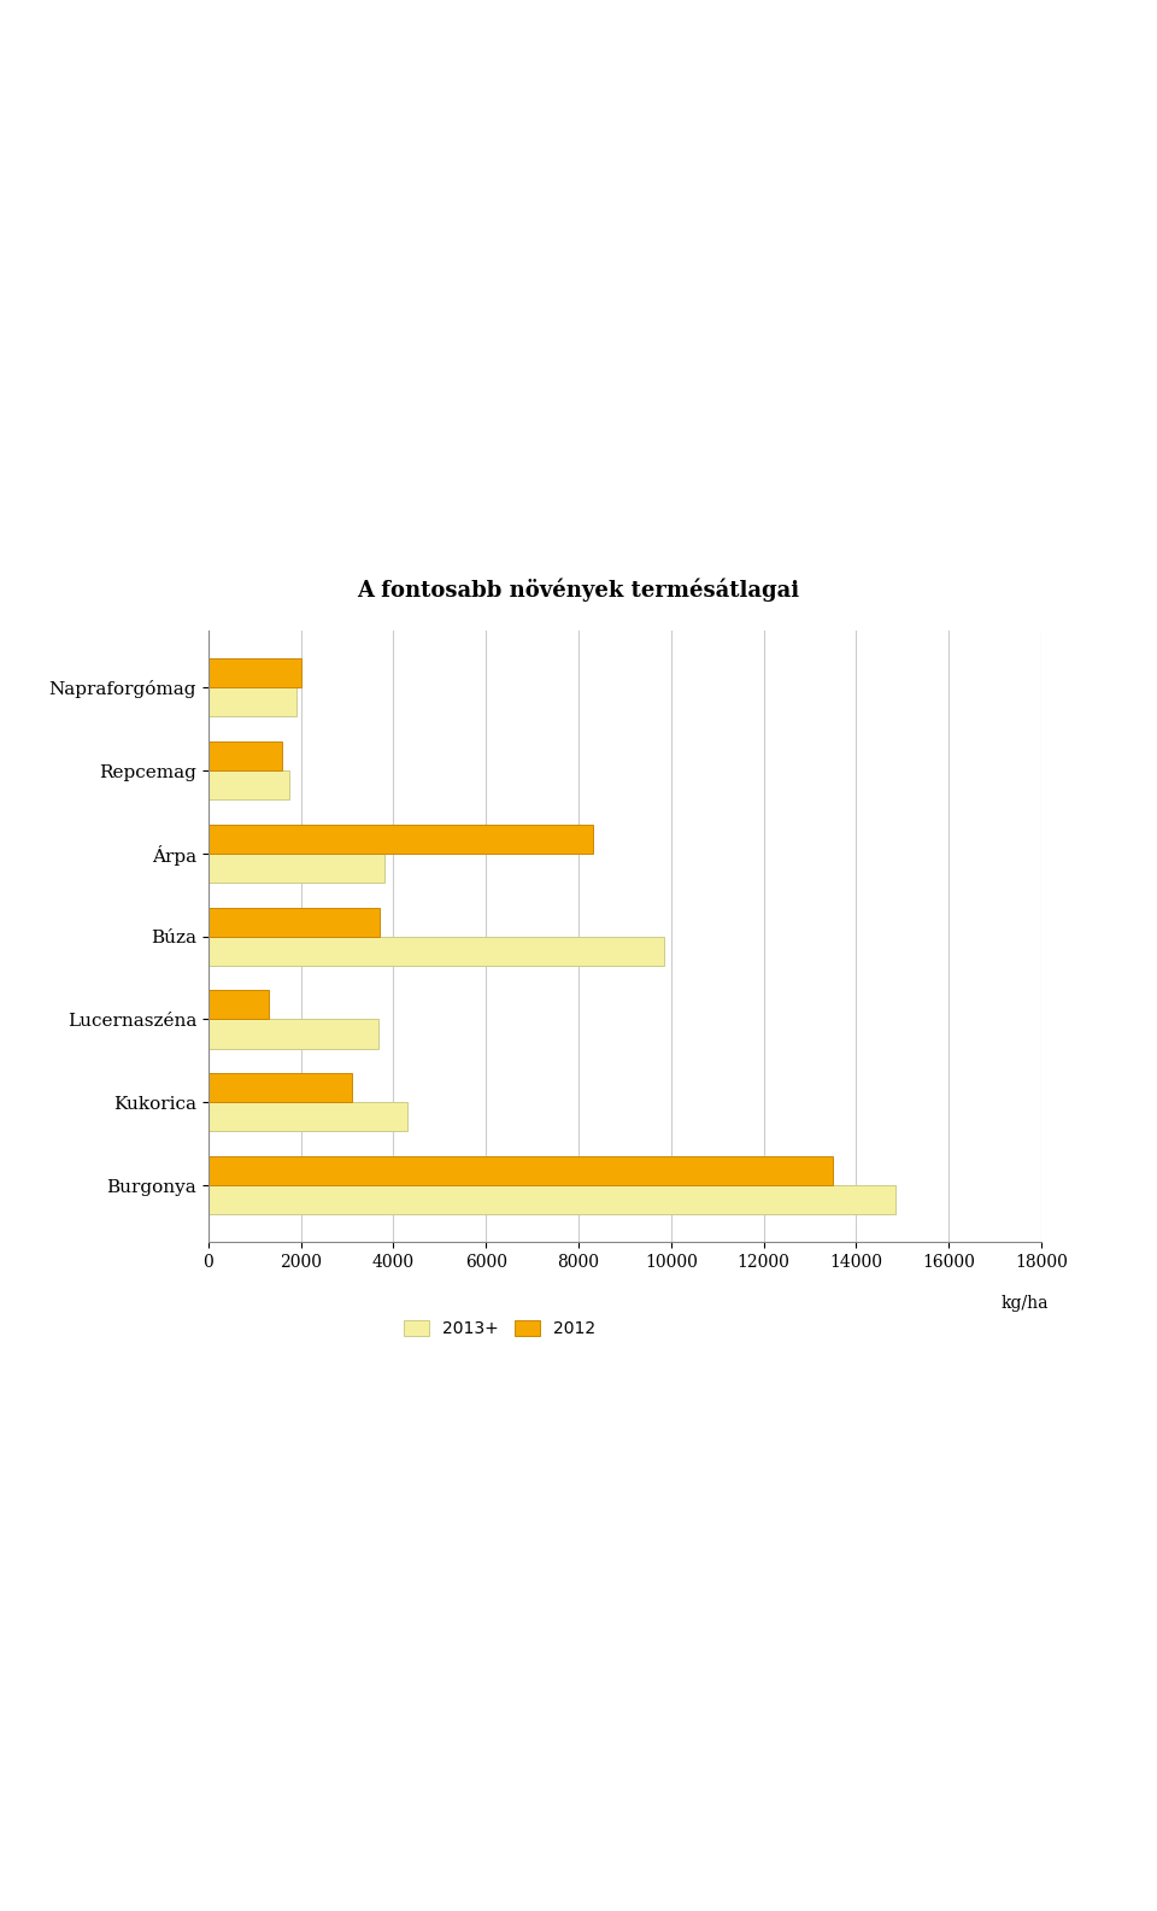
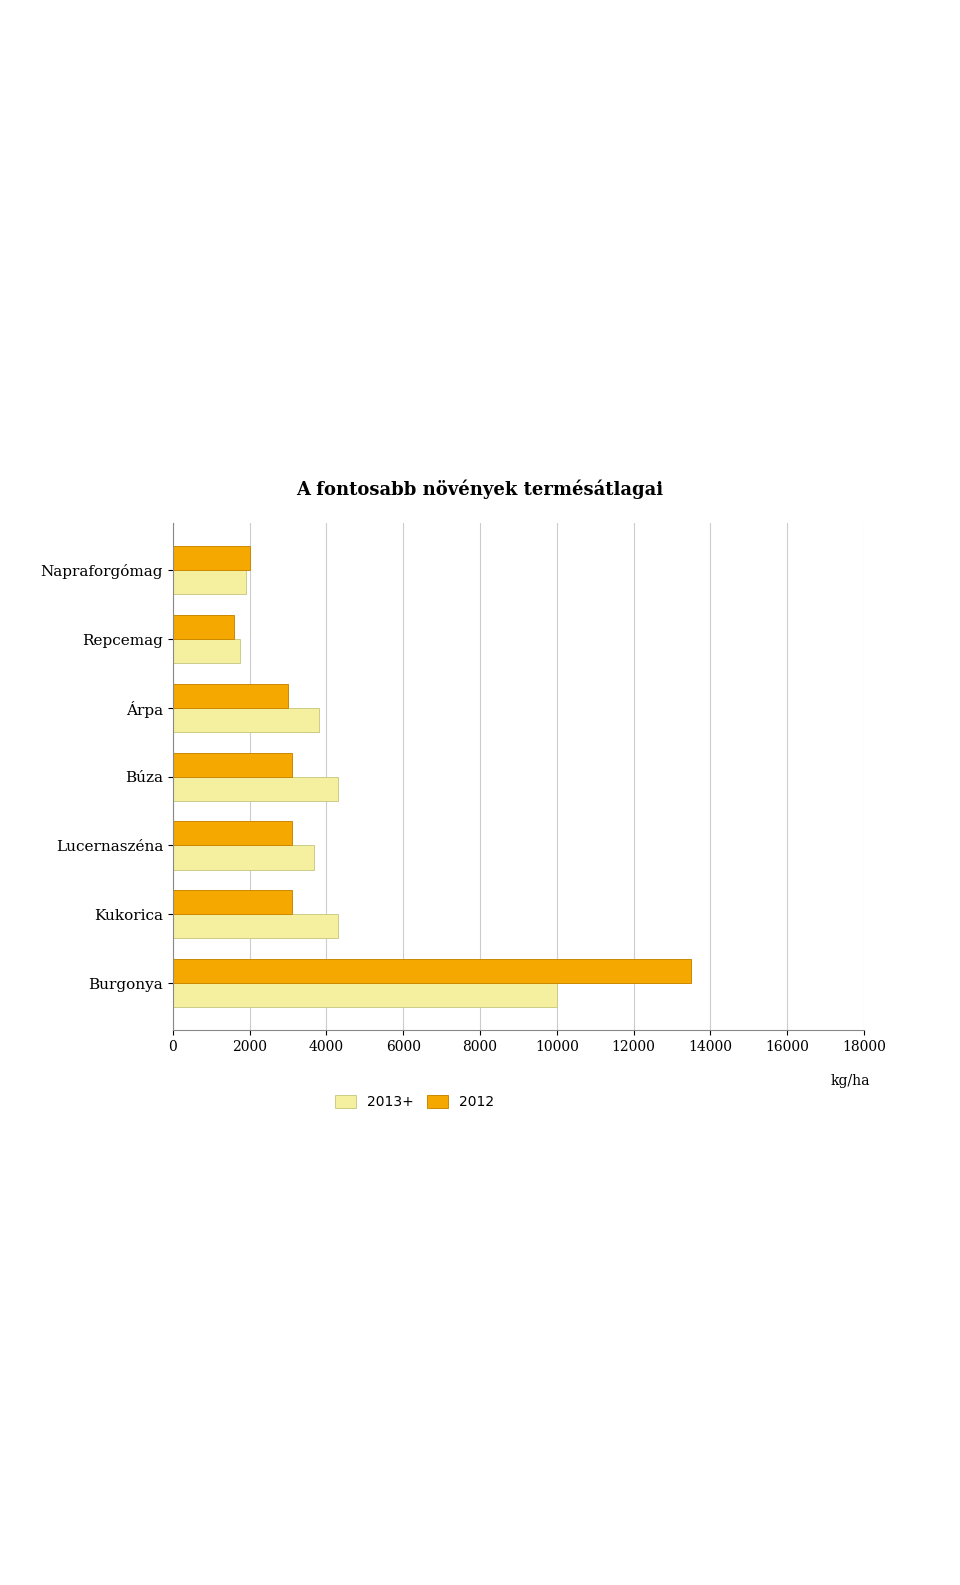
2012/Árpa: 8300 -> 3000
2012/Búza: 3700 -> 3100
2013+/Búza: 9850 -> 4300
2012/Lucernaszéna: 1300 -> 3100
2013+/Burgonya: 14850 -> 10000
